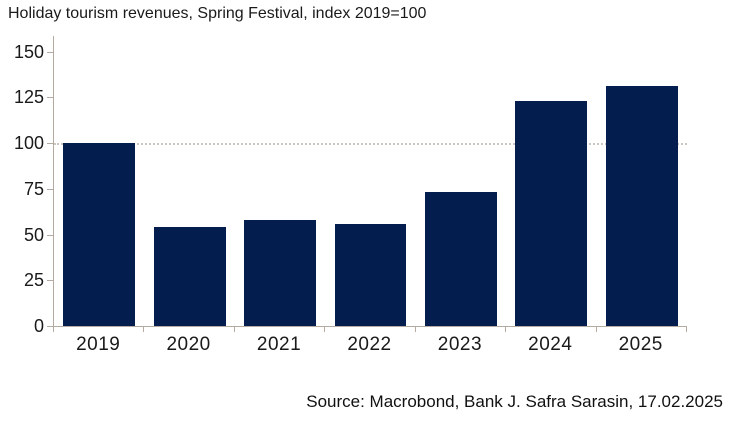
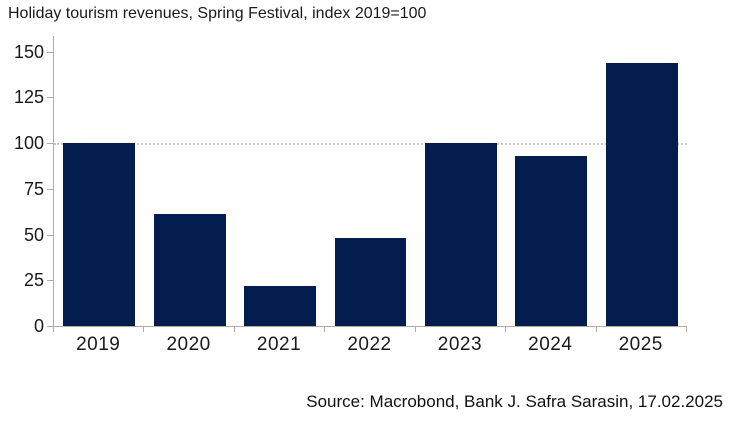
2020: 54 -> 61
2021: 58 -> 22
2022: 56 -> 48
2023: 73 -> 100
2024: 123 -> 93
2025: 131 -> 144
